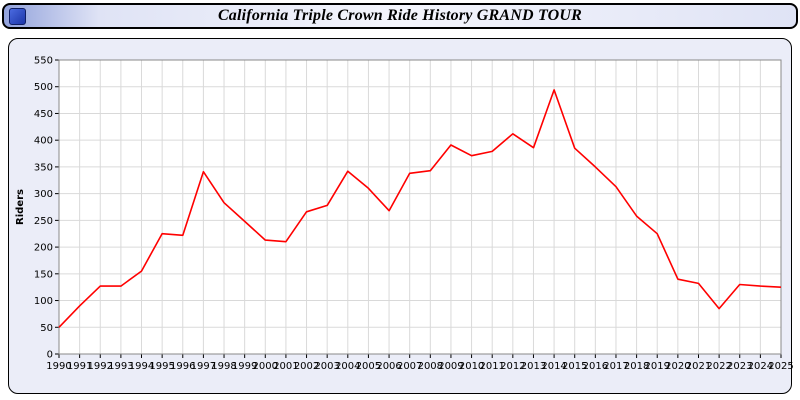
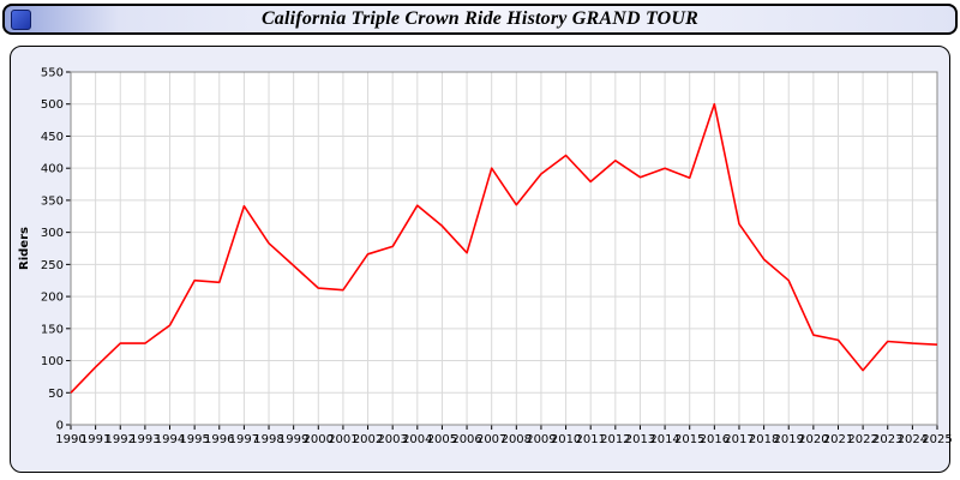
2007: 340 -> 400
2010: 370 -> 420
2014: 490 -> 400
2016: 350 -> 500
